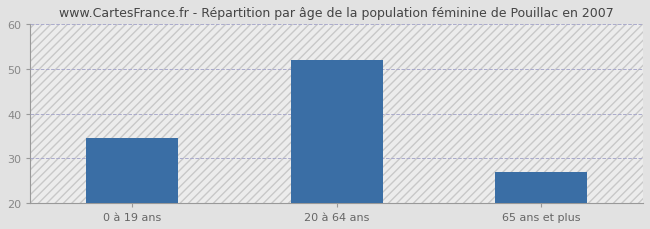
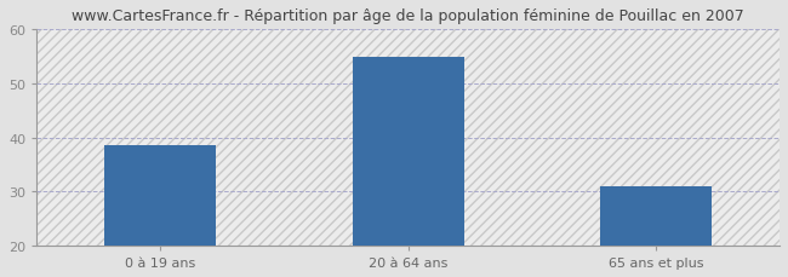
0 à 19 ans: 34.5 -> 38.5
20 à 64 ans: 52.0 -> 55.0
65 ans et plus: 27.0 -> 31.0
